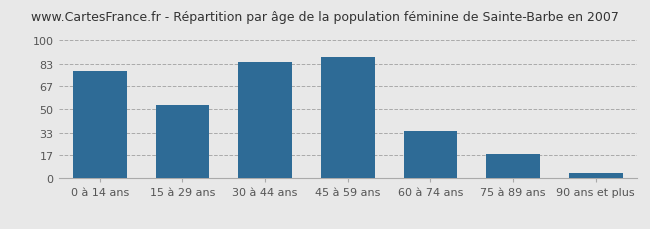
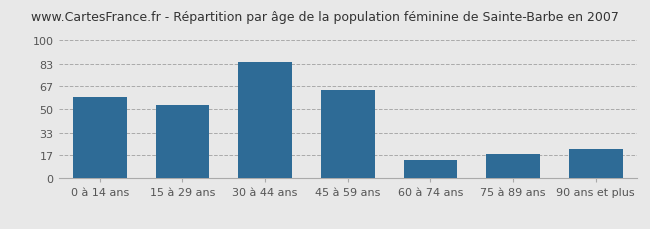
0 à 14 ans: 78 -> 59
45 à 59 ans: 88 -> 64
60 à 74 ans: 34 -> 13
90 ans et plus: 4 -> 21
